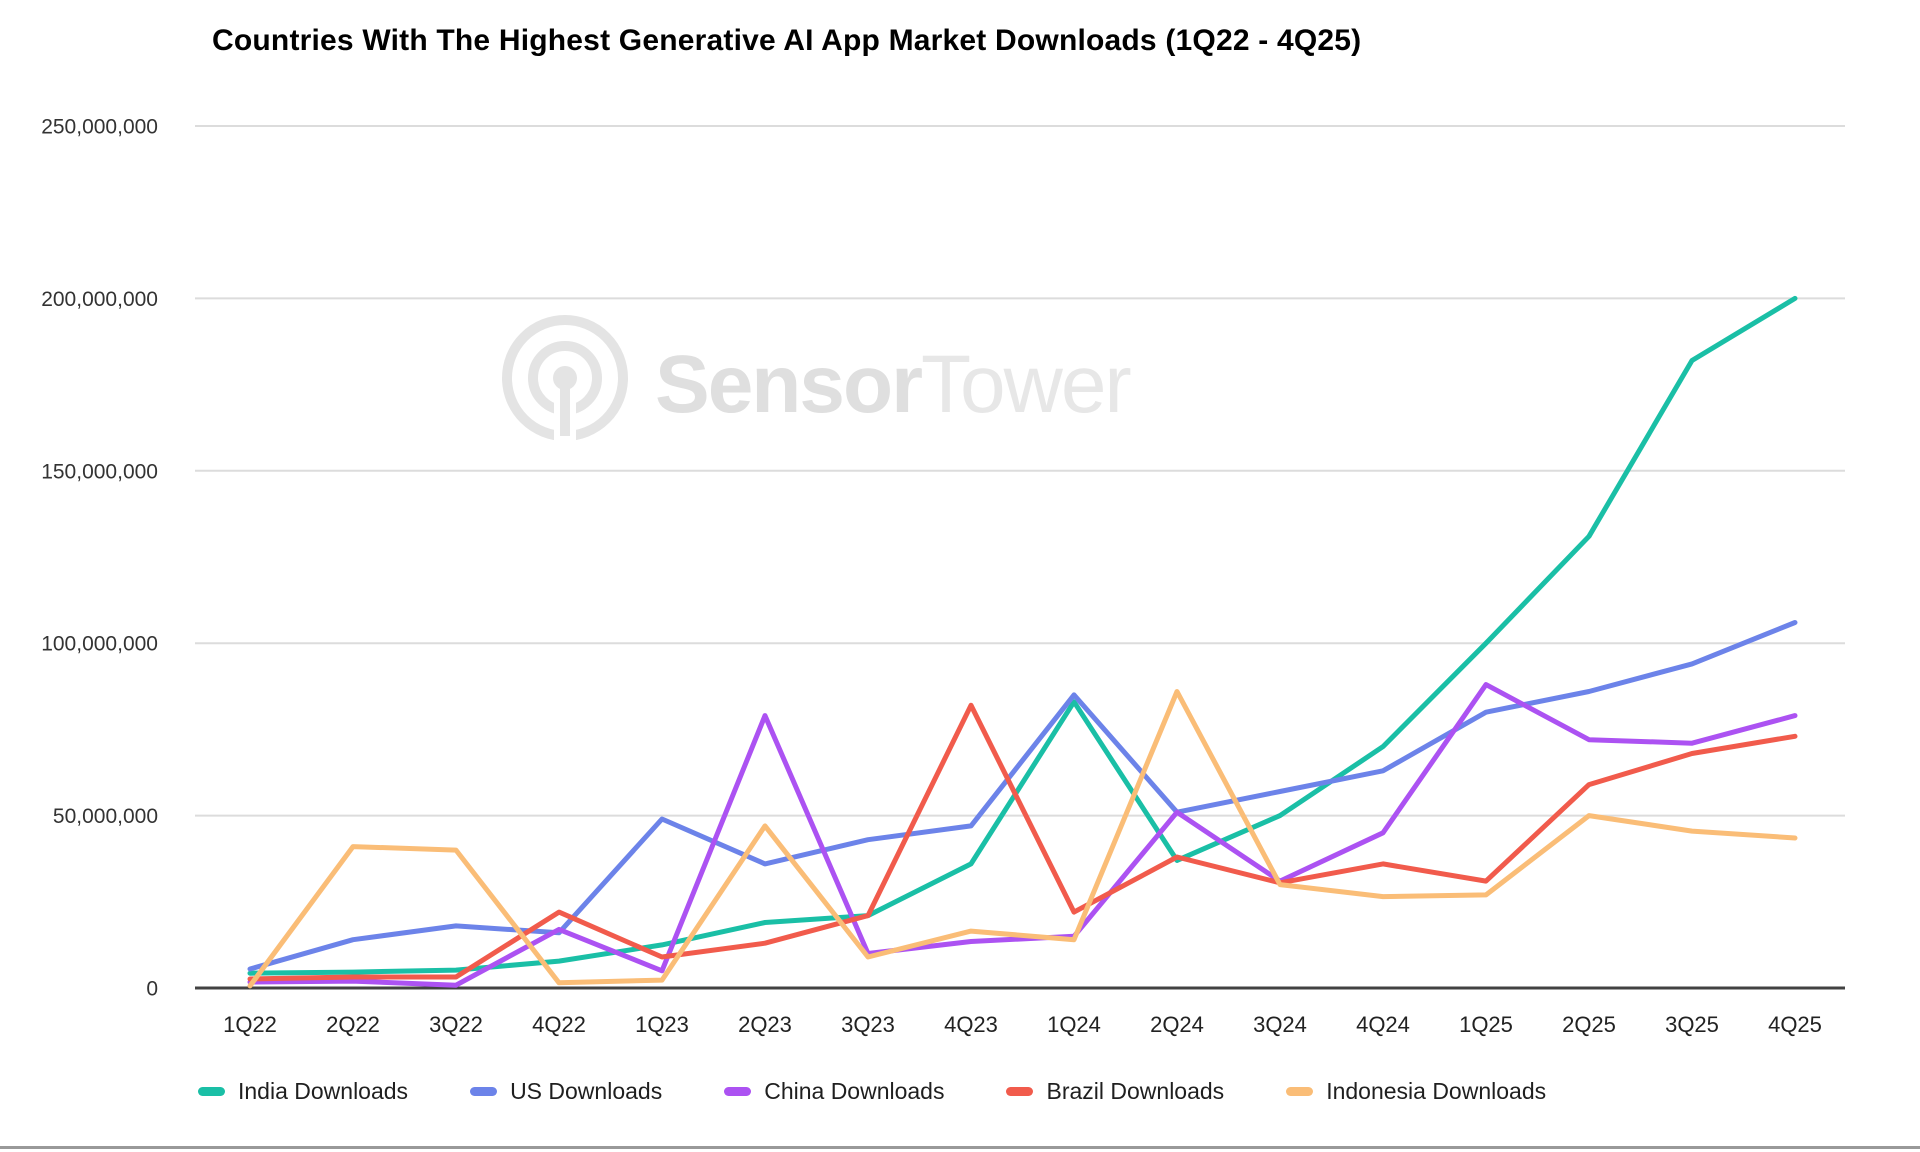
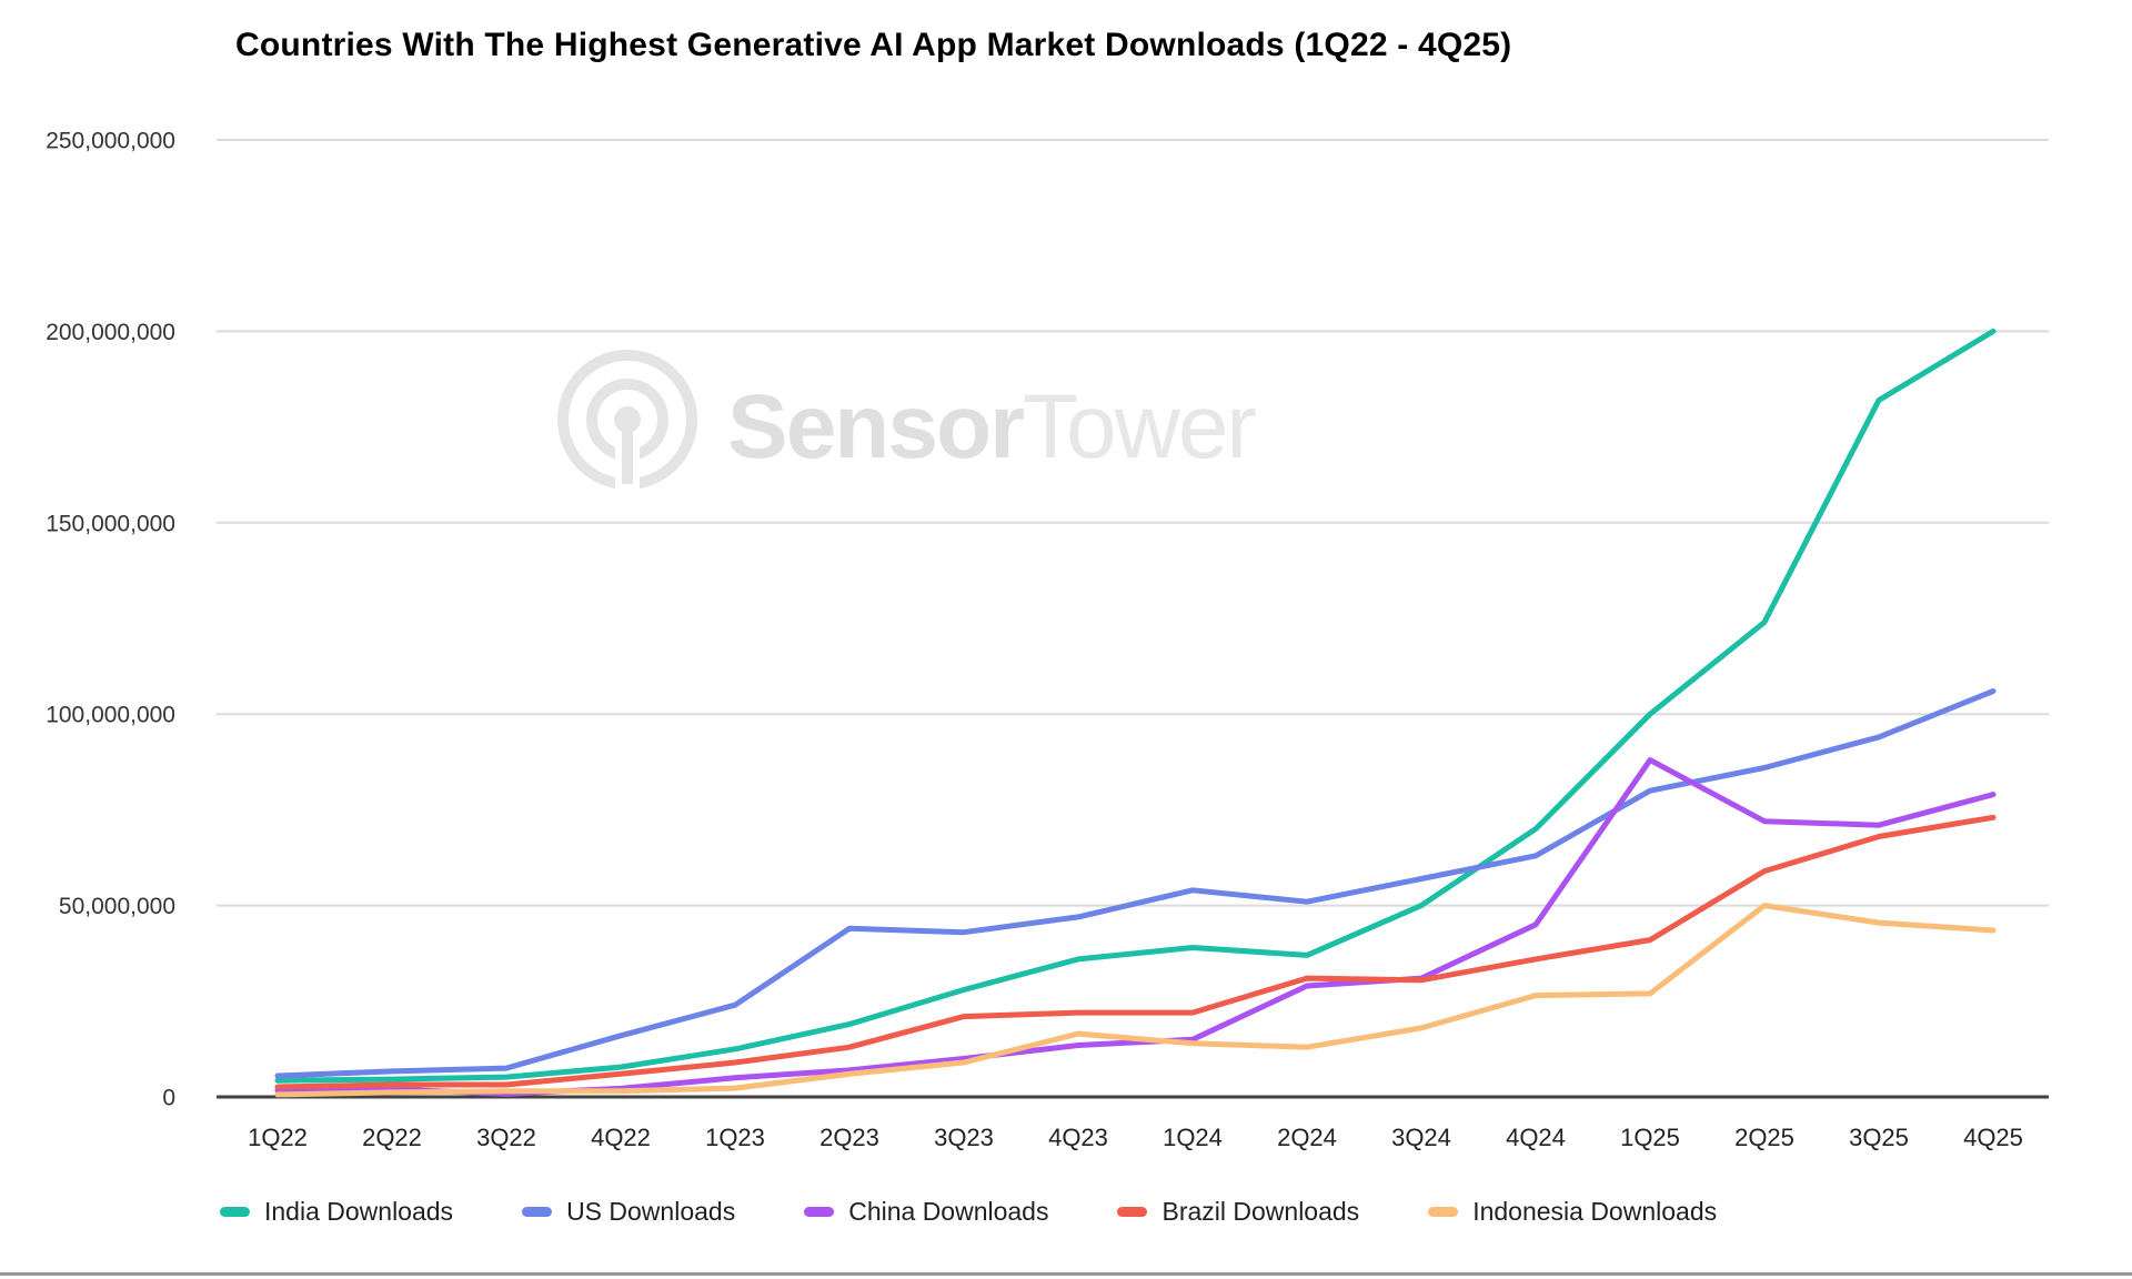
US Downloads/2Q22: 14000000 -> 7000000
Indonesia Downloads/2Q22: 41000000 -> 1000000
US Downloads/3Q22: 18000000 -> 8000000
Indonesia Downloads/3Q22: 40000000 -> 2000000
China Downloads/4Q22: 17000000 -> 2000000
Brazil Downloads/4Q22: 22000000 -> 6000000
US Downloads/1Q23: 49000000 -> 24000000
US Downloads/2Q23: 36000000 -> 44000000
China Downloads/2Q23: 79000000 -> 7000000
Indonesia Downloads/2Q23: 47000000 -> 6000000
India Downloads/3Q23: 21000000 -> 28000000
Brazil Downloads/4Q23: 82000000 -> 22000000
India Downloads/1Q24: 83000000 -> 39000000
US Downloads/1Q24: 85000000 -> 54000000
China Downloads/2Q24: 51000000 -> 29000000
Brazil Downloads/2Q24: 38000000 -> 31000000
Indonesia Downloads/2Q24: 86000000 -> 13000000
Indonesia Downloads/3Q24: 30000000 -> 18000000
Brazil Downloads/1Q25: 31000000 -> 41000000
India Downloads/2Q25: 131000000 -> 124000000
